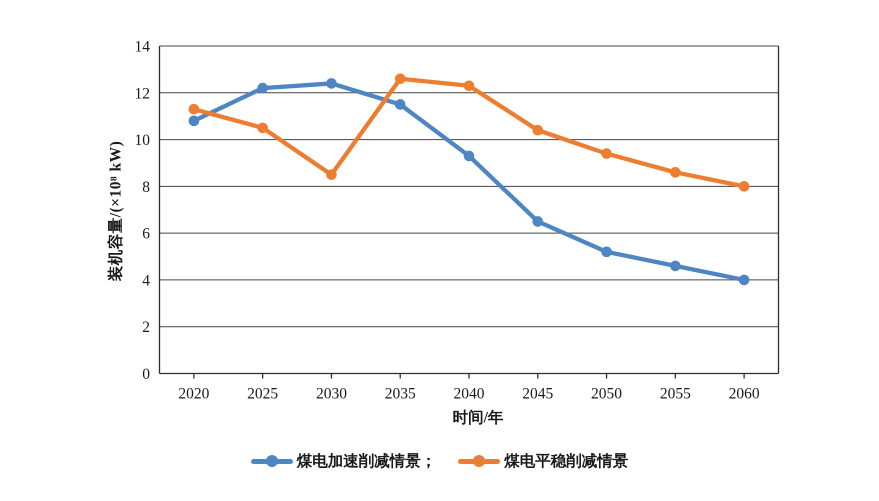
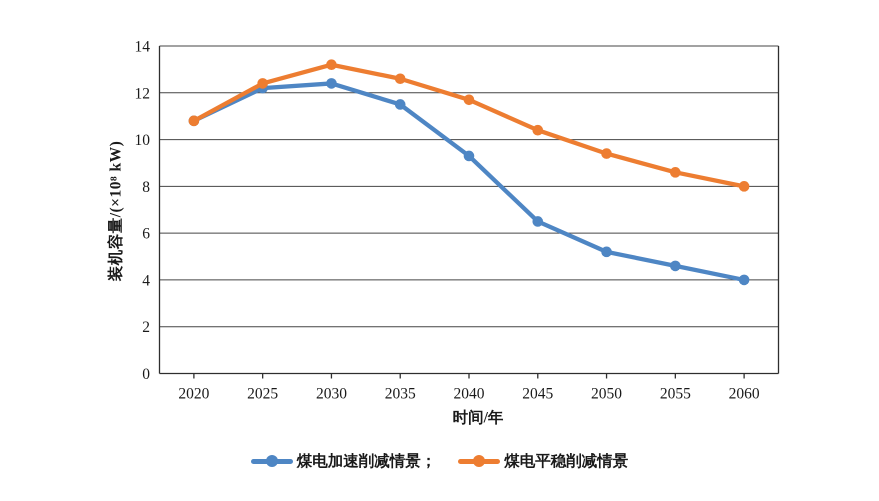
煤电平稳削减情景/2020: 11.3 -> 10.8
煤电平稳削减情景/2025: 10.5 -> 12.4
煤电平稳削减情景/2030: 8.5 -> 13.2
煤电平稳削减情景/2040: 12.3 -> 11.7
